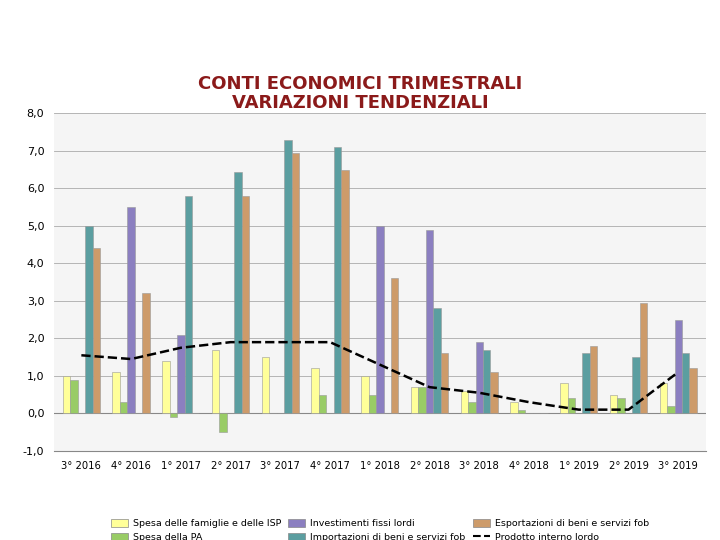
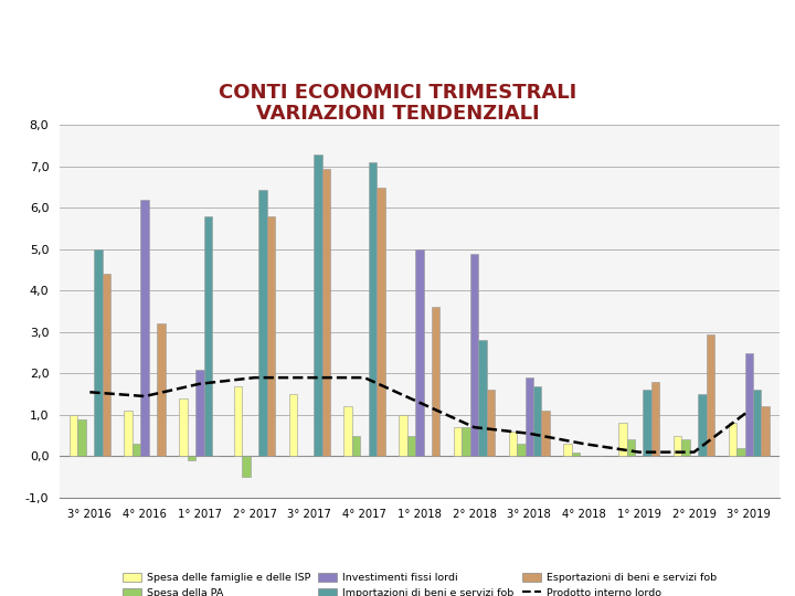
Investimenti fissi lordi/4° 2016: 5,5 -> 6,2
